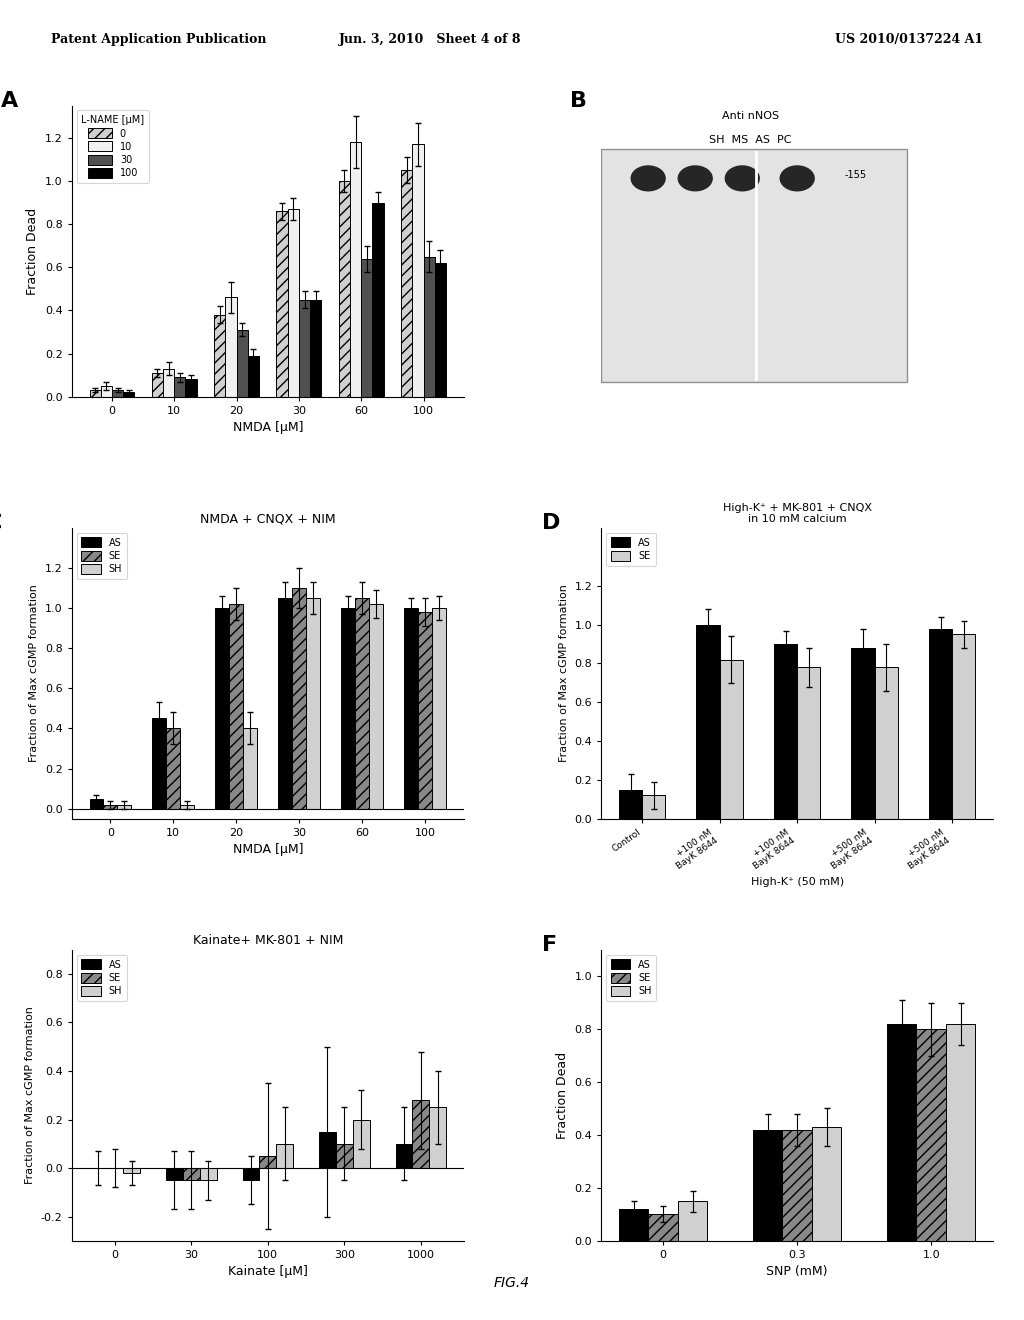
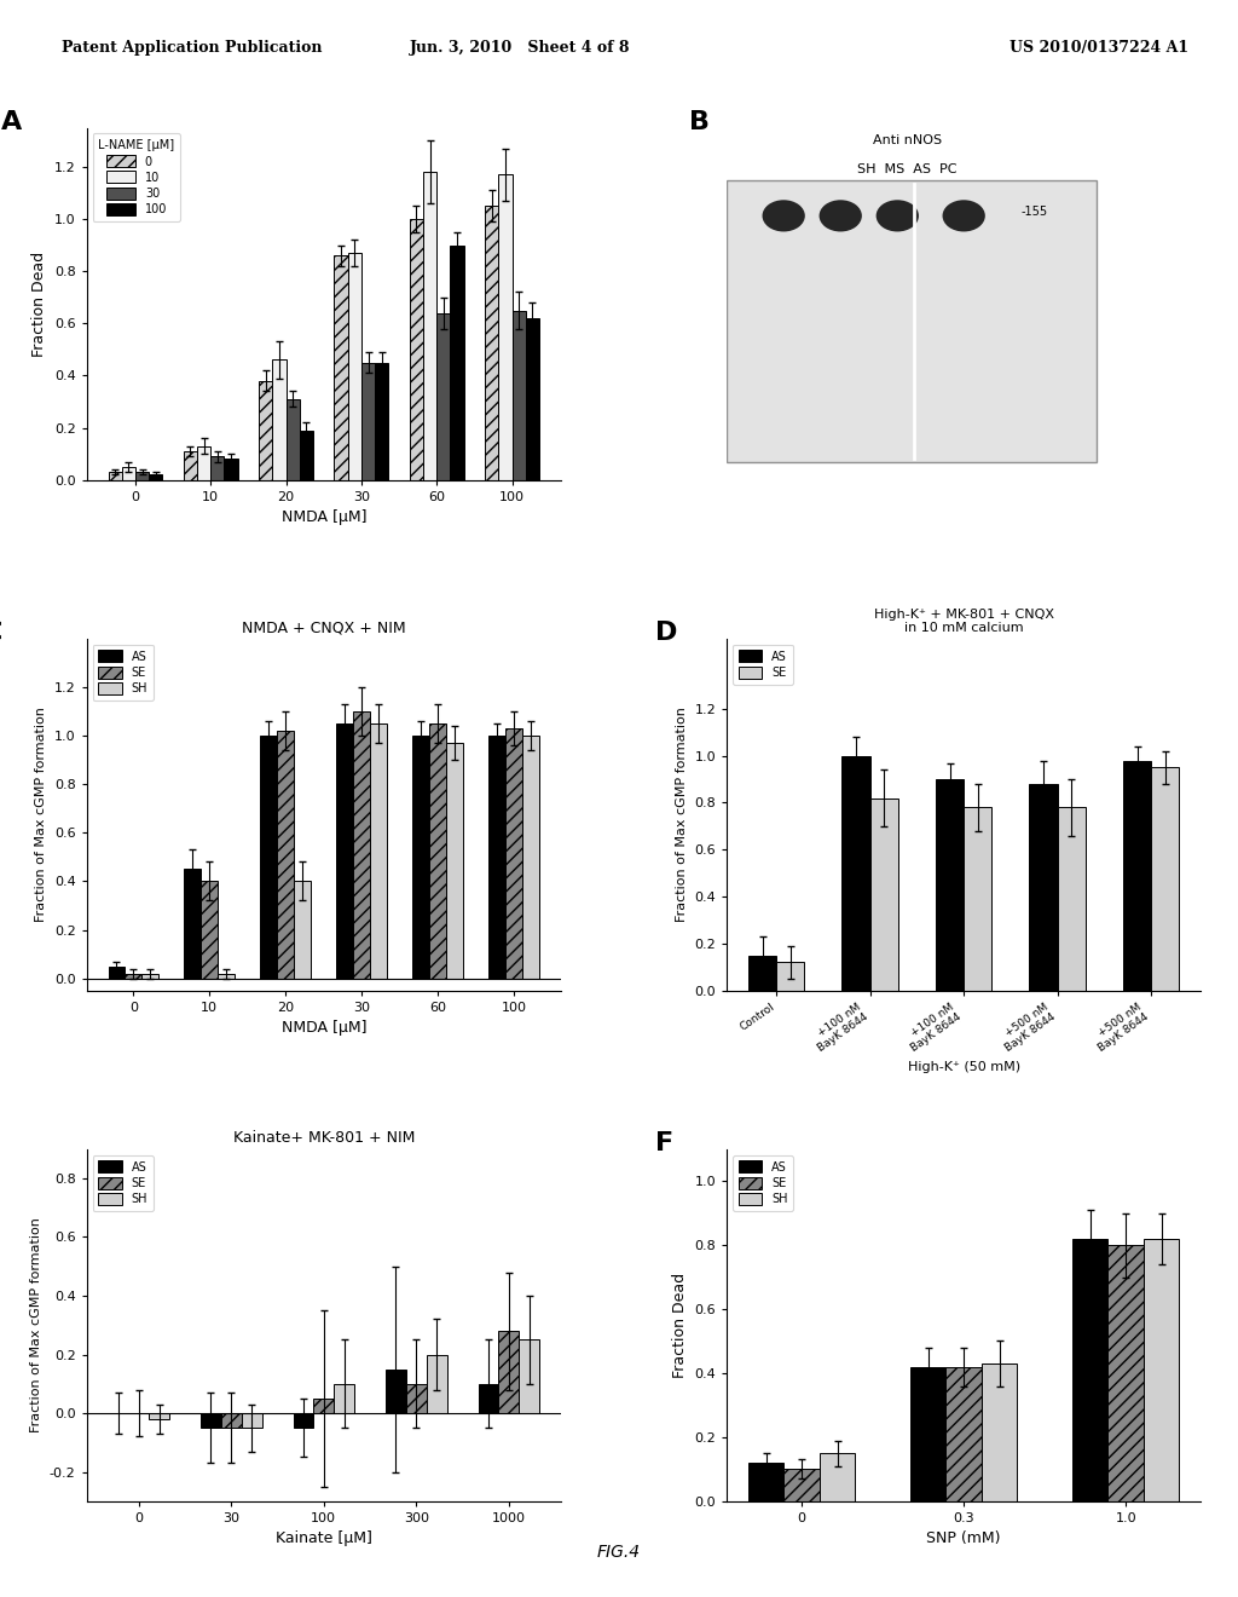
NMDA + CNQX + NIM/SH/60: 1.02 -> 0.97
NMDA + CNQX + NIM/SE/100: 0.98 -> 1.03
